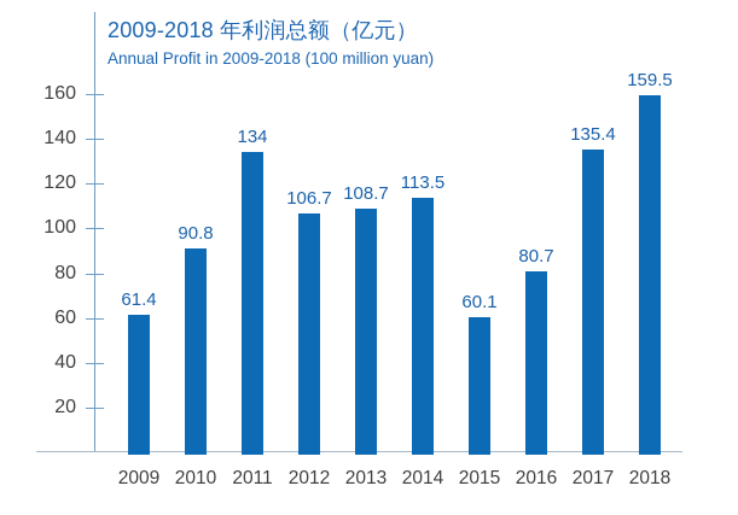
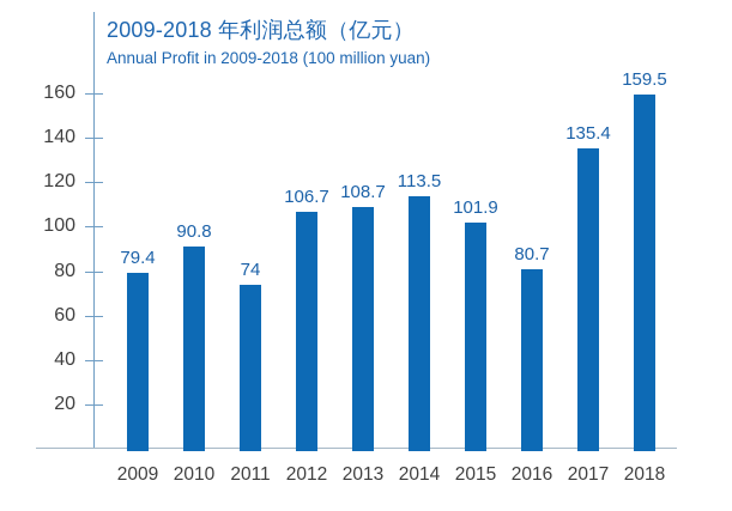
2009: 61.4 -> 79.4
2011: 134 -> 74
2015: 60.1 -> 101.9
